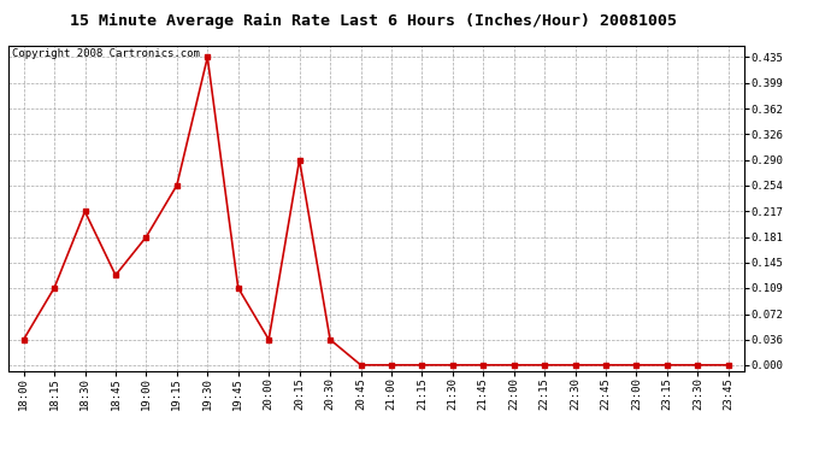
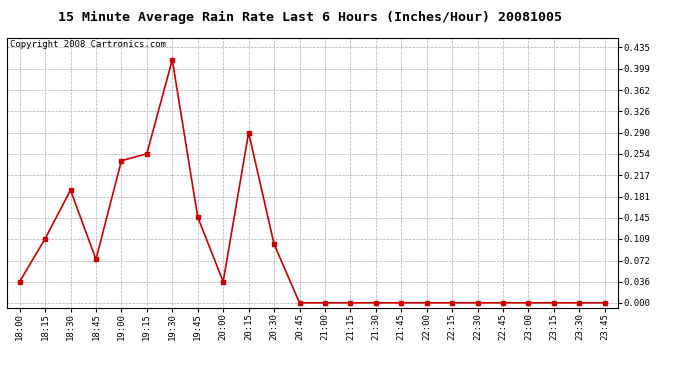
18:30: 0.217 -> 0.192
18:45: 0.127 -> 0.074
19:00: 0.181 -> 0.242
19:30: 0.435 -> 0.414
19:45: 0.109 -> 0.146
20:30: 0.036 -> 0.100
